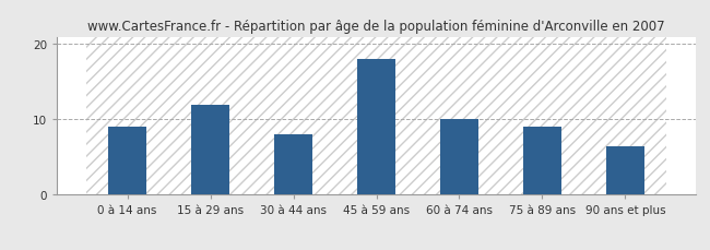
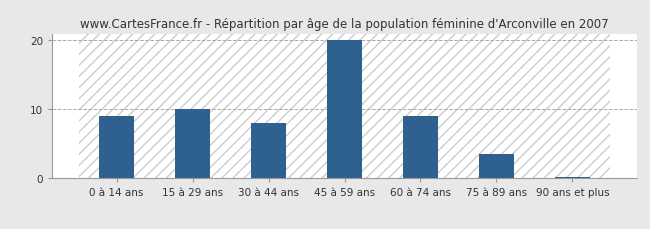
15 à 29 ans: 12.0 -> 10.0
45 à 59 ans: 18.0 -> 20.0
60 à 74 ans: 10.0 -> 9.0
75 à 89 ans: 9.0 -> 3.5
90 ans et plus: 6.4 -> 0.2
